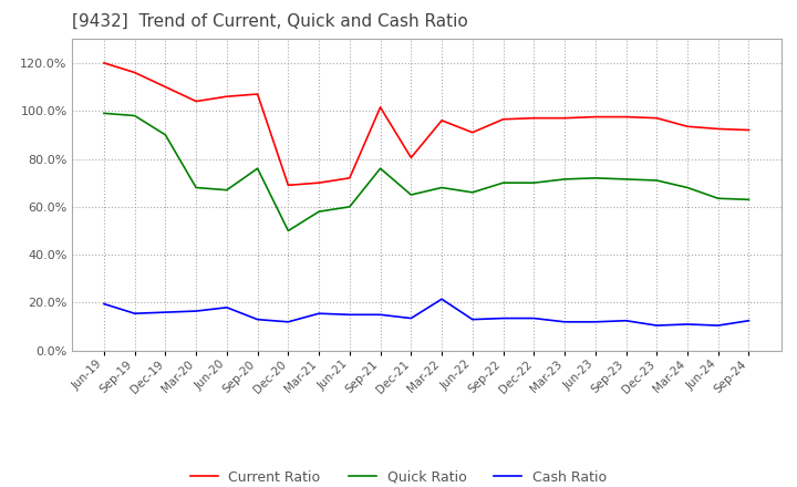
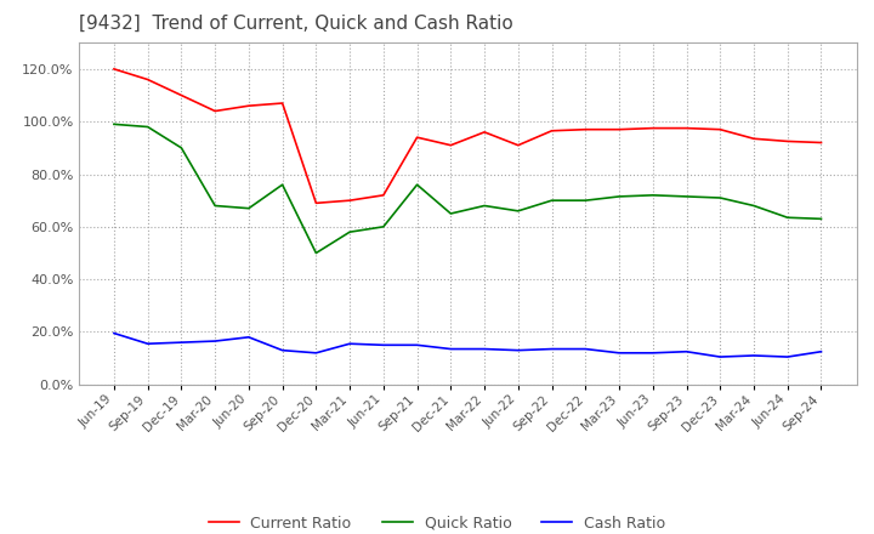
Current Ratio/Sep-21: 101.5% -> 94.0%
Current Ratio/Dec-21: 80.5% -> 91.0%
Cash Ratio/Mar-22: 21.5% -> 13.5%
